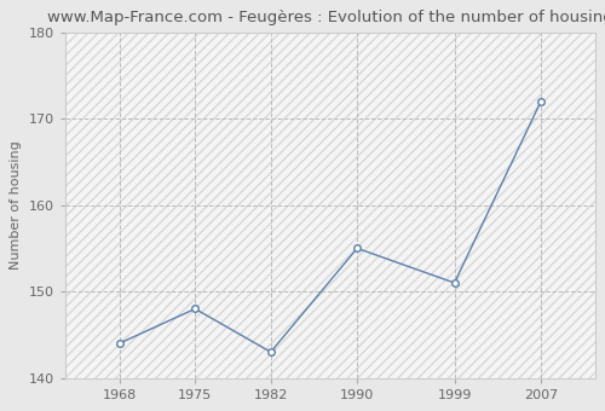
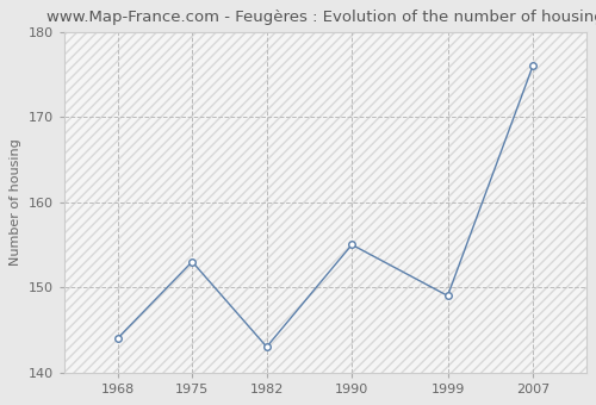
1975: 148 -> 153
1999: 151 -> 149
2007: 172 -> 176
